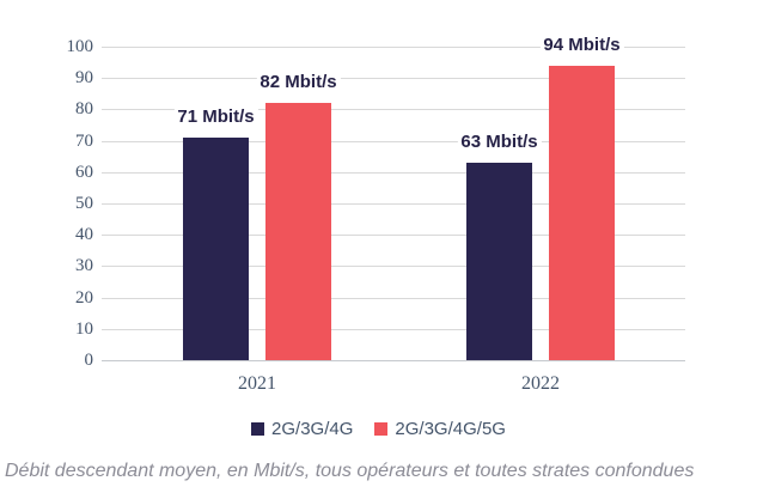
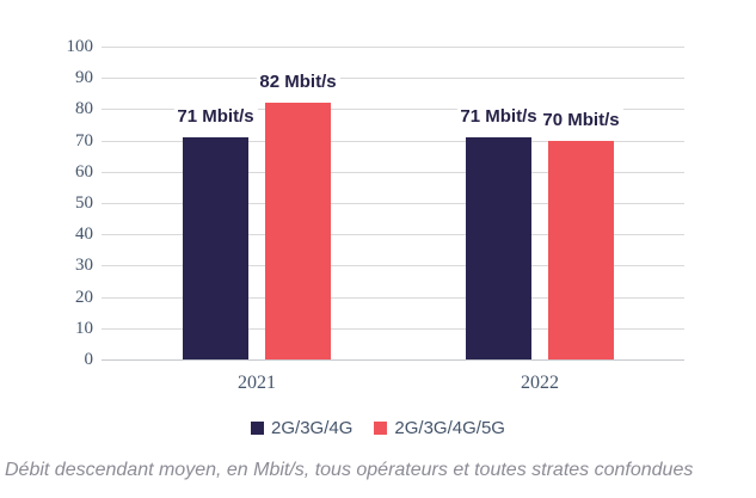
2G/3G/4G/2022: 63 -> 71
2G/3G/4G/5G/2022: 94 -> 70
